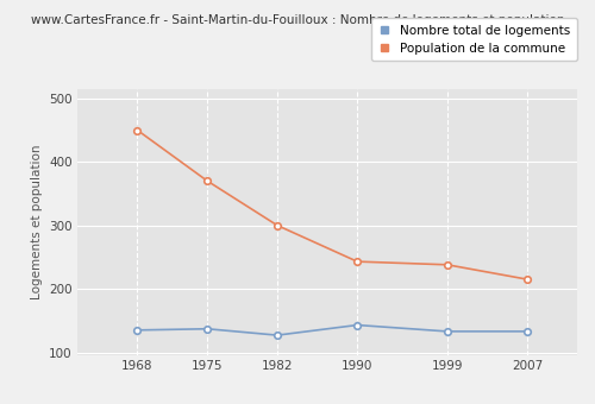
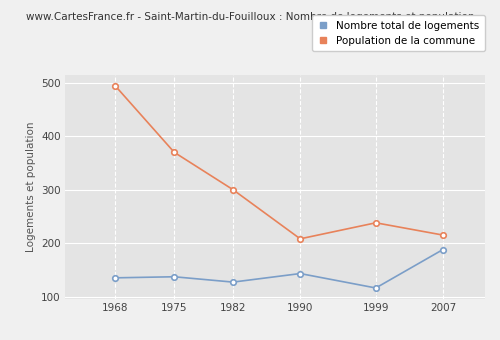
Population de la commune/1968: 450 -> 494
Population de la commune/1990: 243 -> 208
Nombre total de logements/1999: 133 -> 116
Nombre total de logements/2007: 133 -> 188
